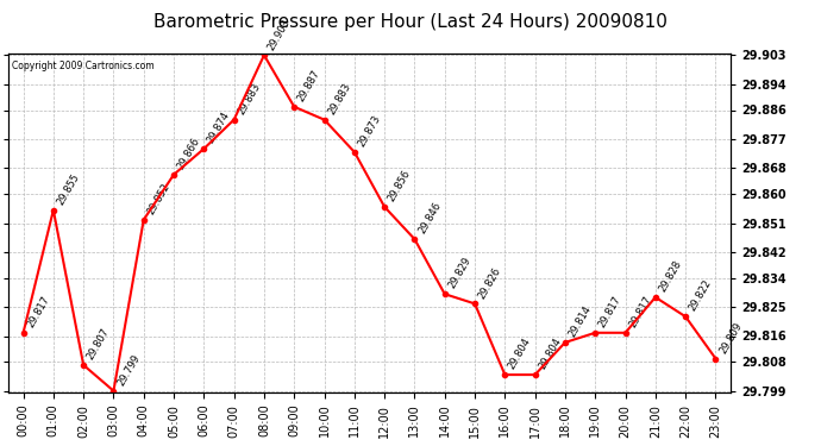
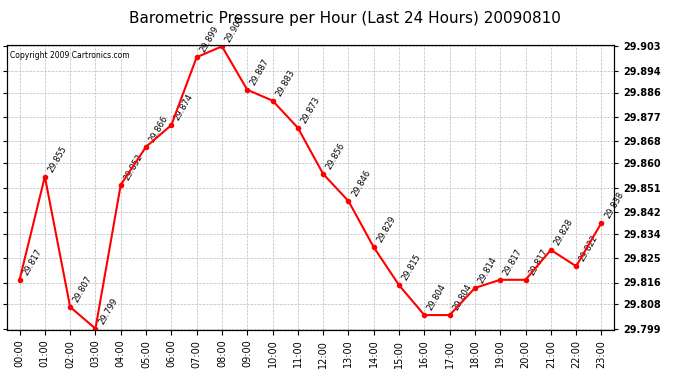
07:00: 29.883 -> 29.899
15:00: 29.826 -> 29.815
23:00: 29.809 -> 29.838
